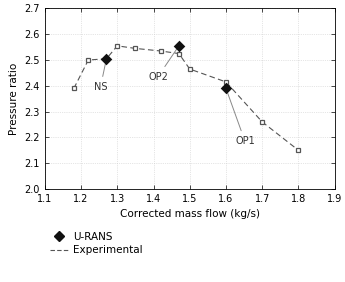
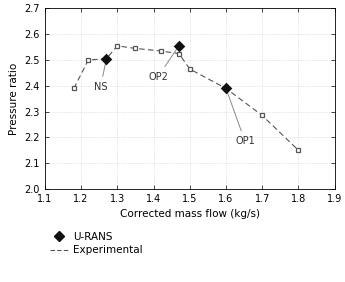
Experimental/1.6: 2.415 -> 2.390
Experimental/1.7: 2.260 -> 2.285
